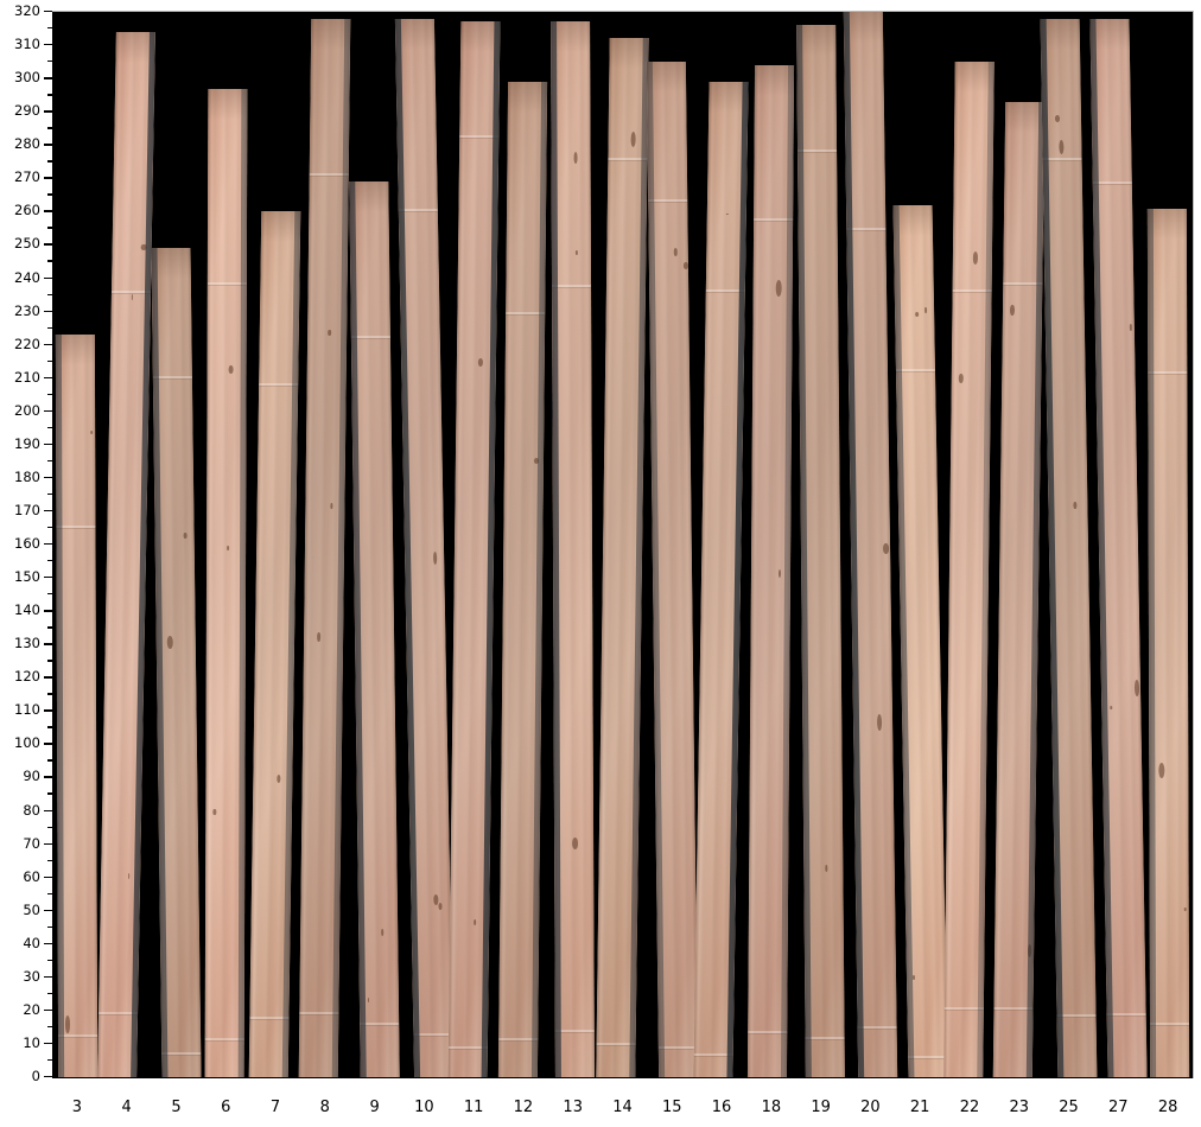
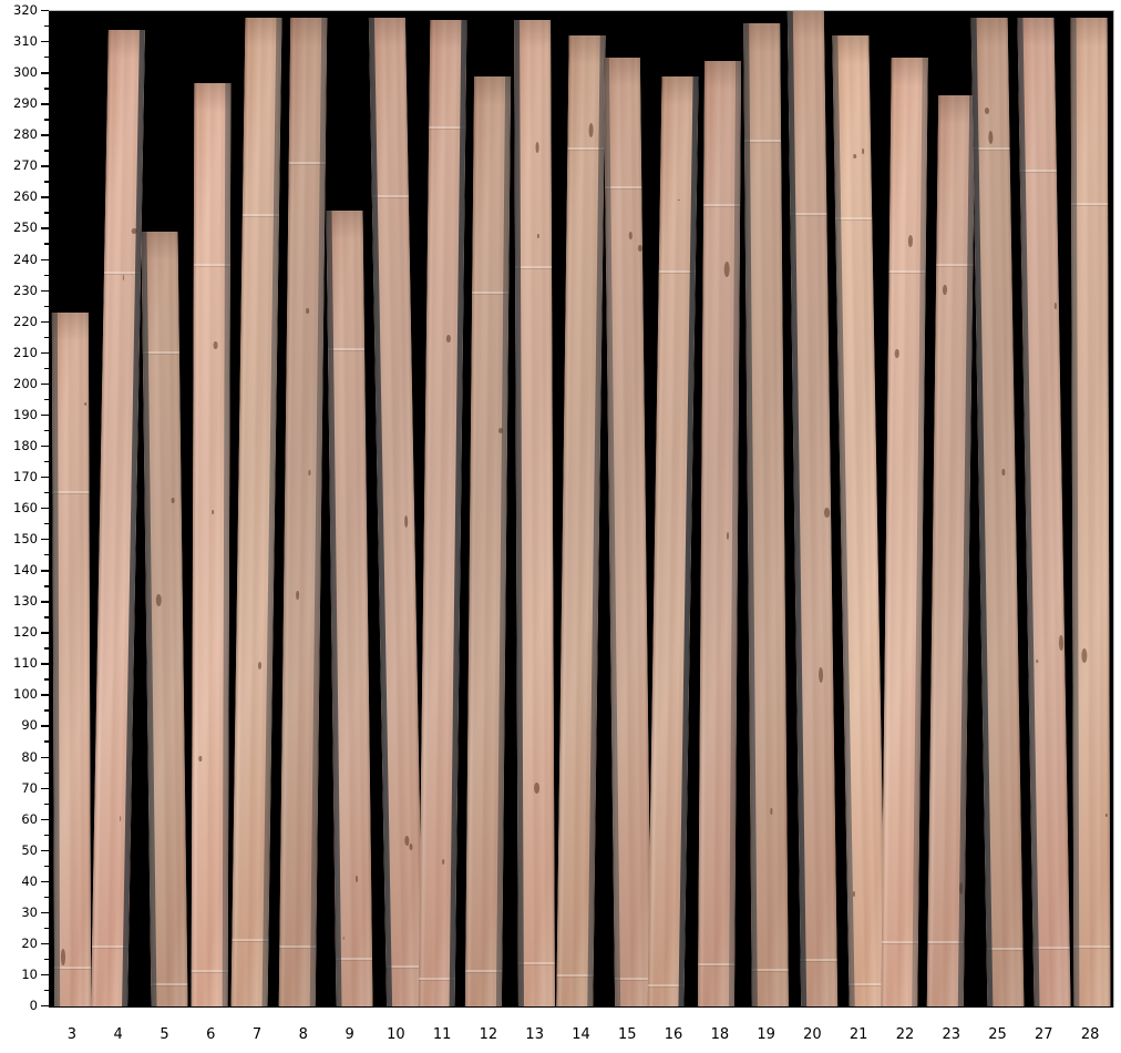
7: 260 -> 318
9: 269 -> 256
21: 262 -> 312
28: 261 -> 318
